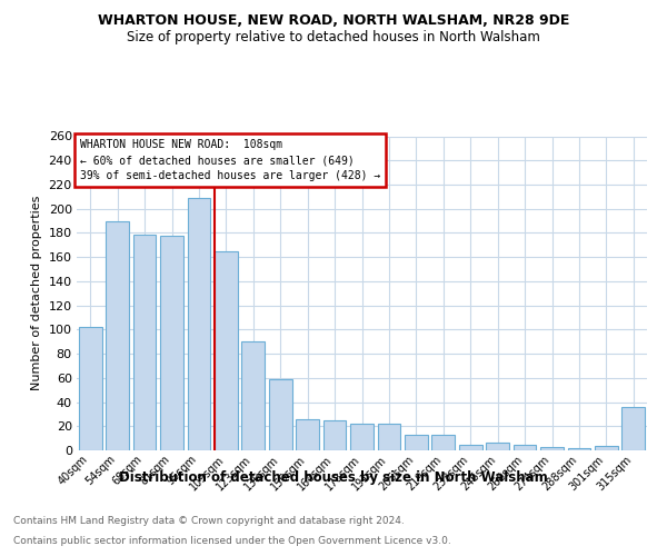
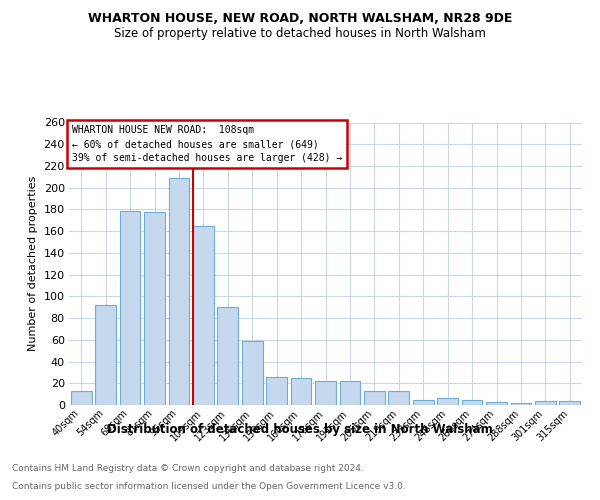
40sqm: 102 -> 13
54sqm: 190 -> 92
315sqm: 36 -> 4
